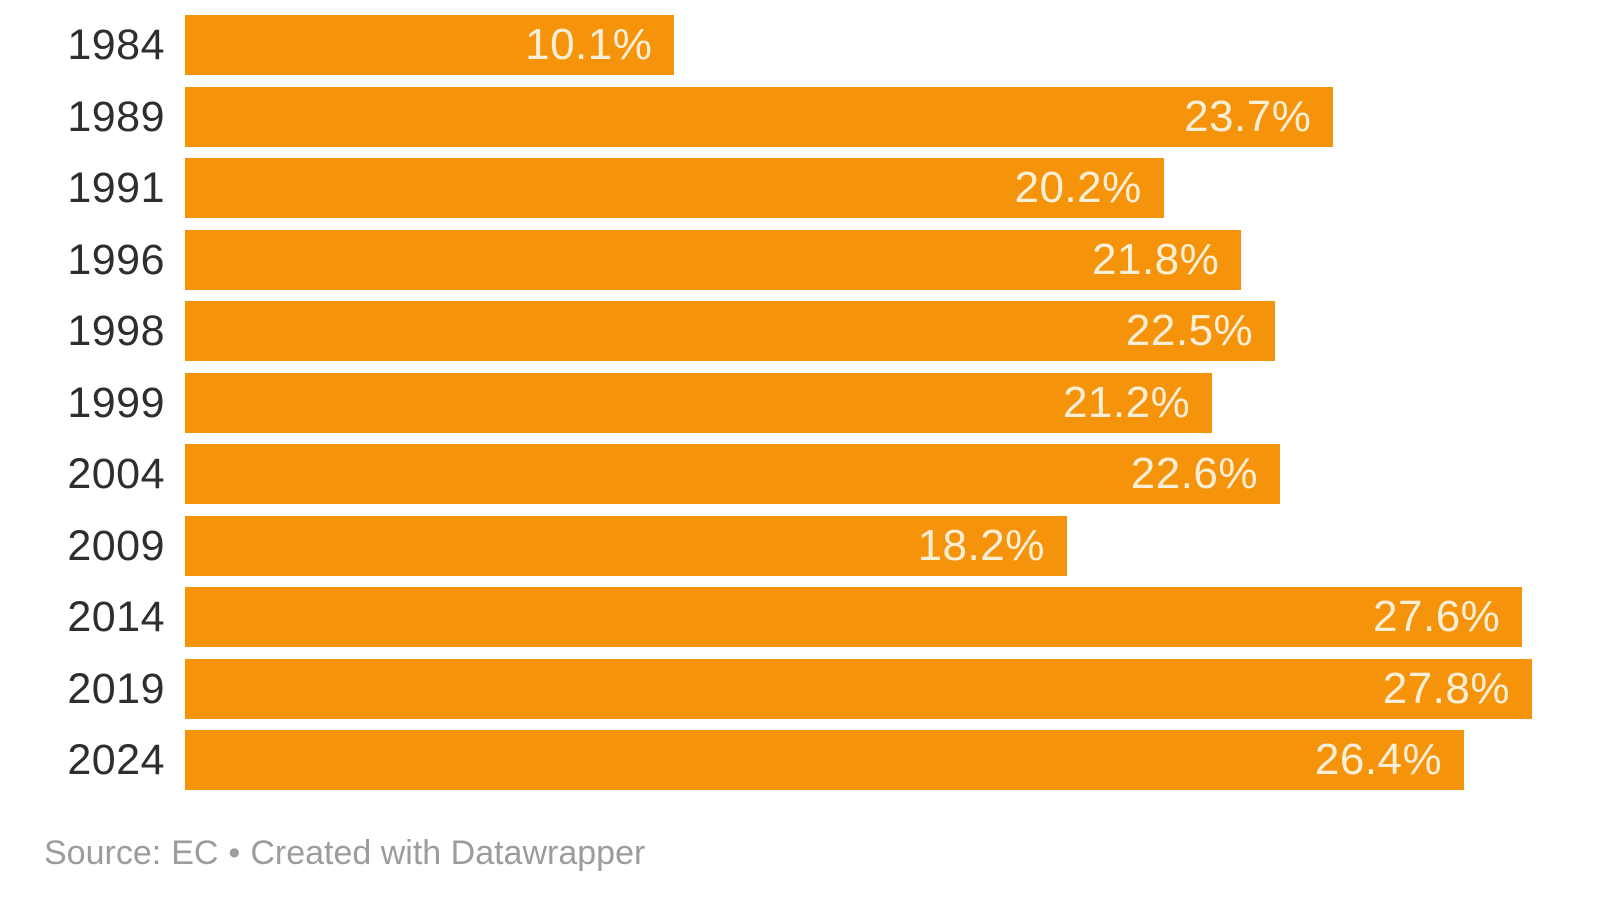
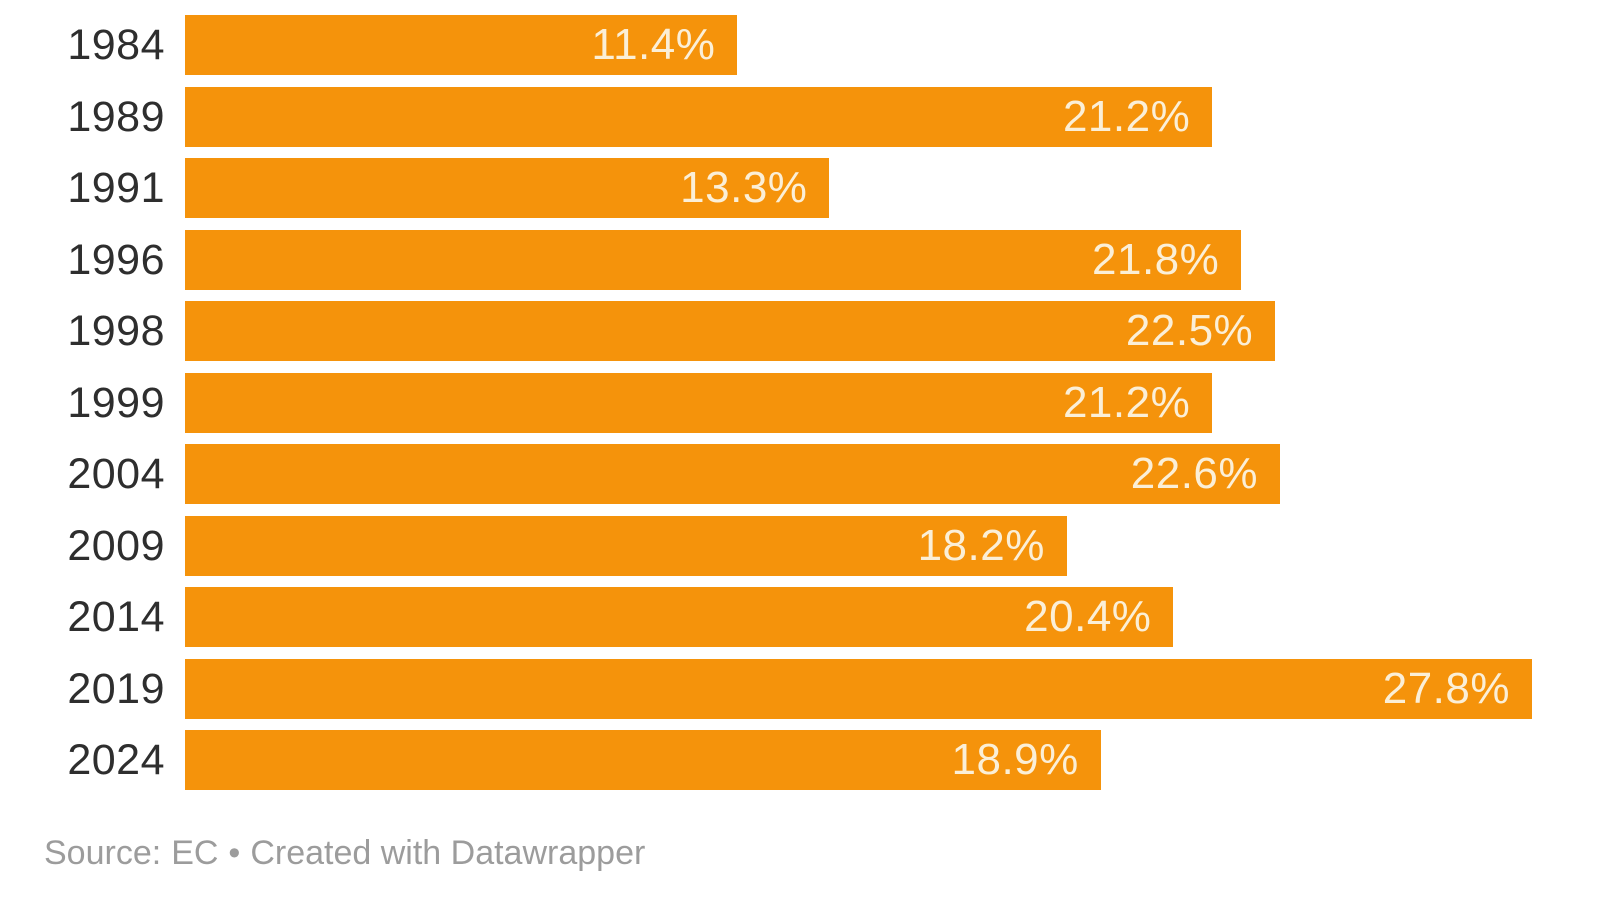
1984: 10.1% -> 11.4%
1989: 23.7% -> 21.2%
1991: 20.2% -> 13.3%
2014: 27.6% -> 20.4%
2024: 26.4% -> 18.9%
